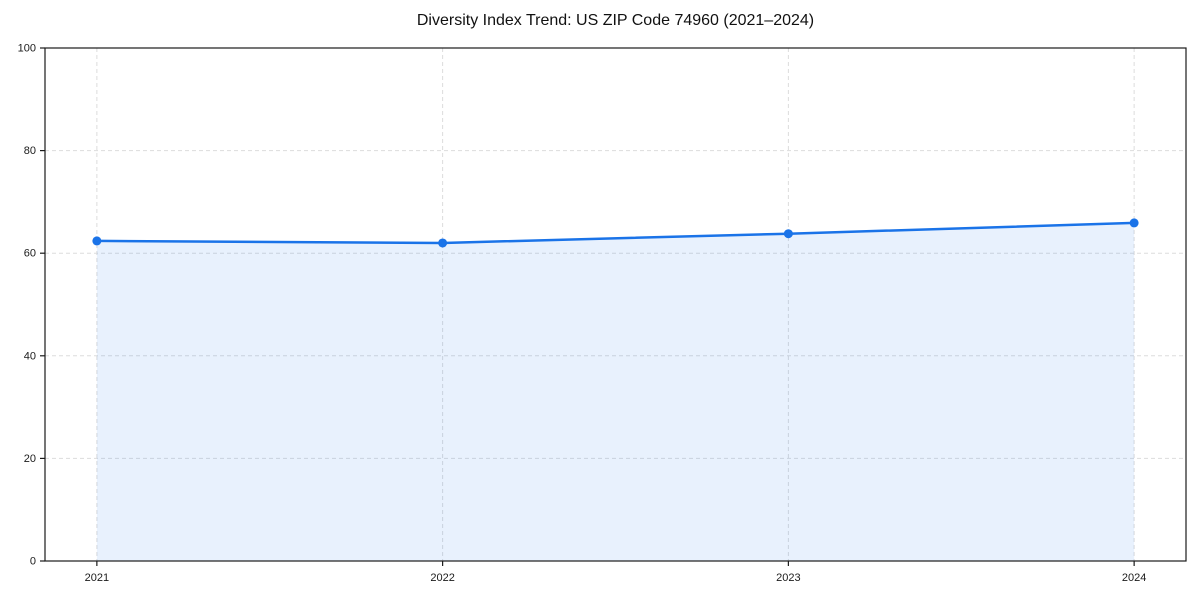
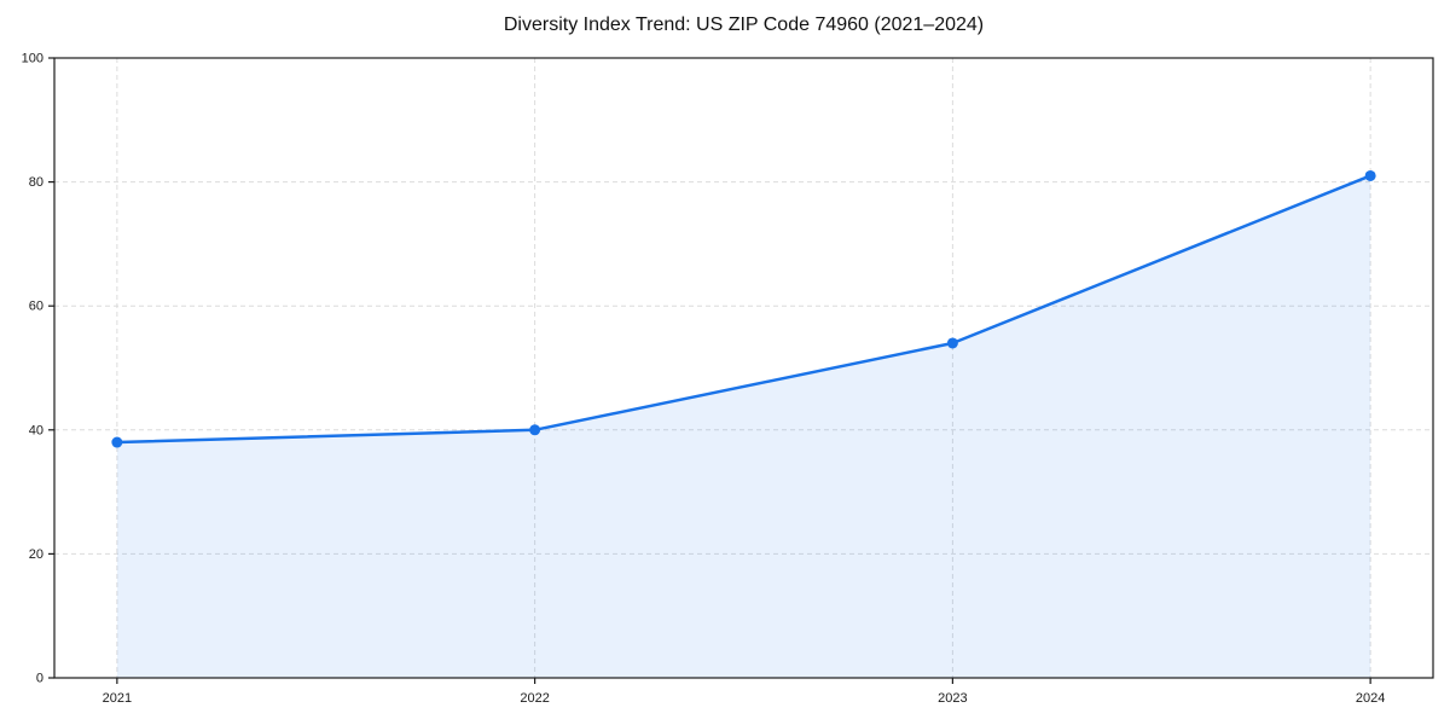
2021: 62 -> 38
2022: 62 -> 40
2023: 64 -> 54
2024: 66 -> 81
